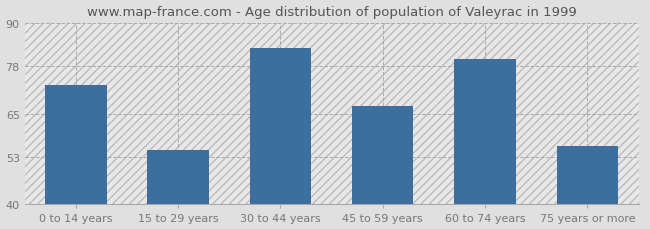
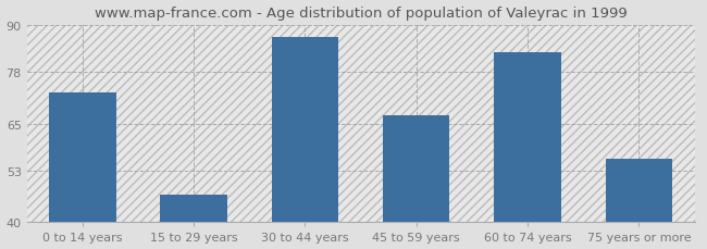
15 to 29 years: 55 -> 47
30 to 44 years: 83 -> 87
60 to 74 years: 80 -> 83
